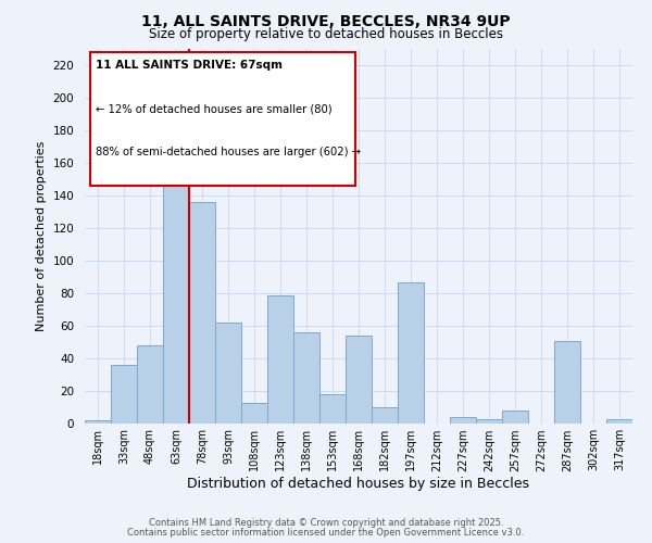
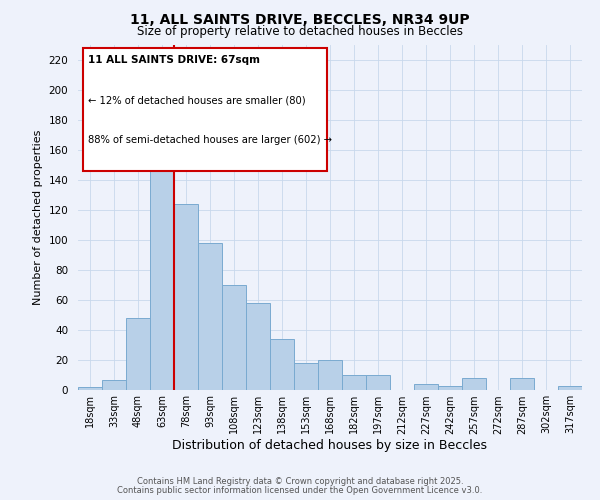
33sqm: 36 -> 7
78sqm: 136 -> 124
93sqm: 62 -> 98
108sqm: 13 -> 70
123sqm: 79 -> 58
138sqm: 56 -> 34
168sqm: 54 -> 20
197sqm: 87 -> 10
287sqm: 51 -> 8
